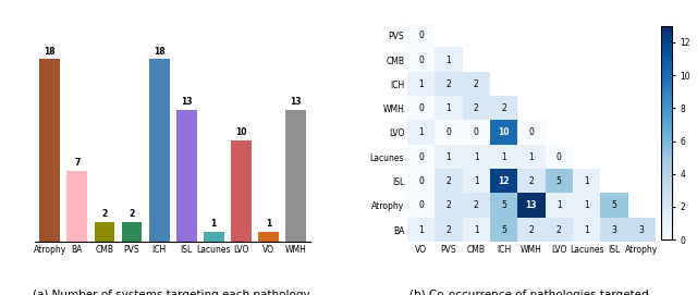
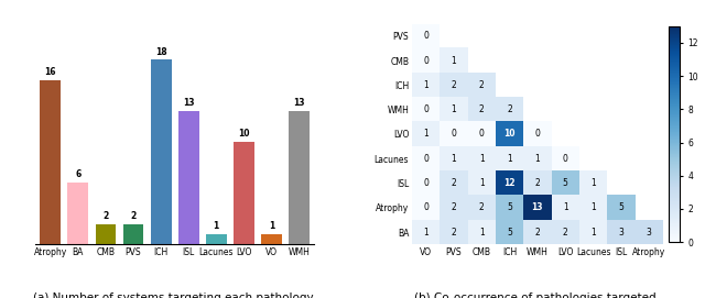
Atrophy: 18 -> 16
BA: 7 -> 6
